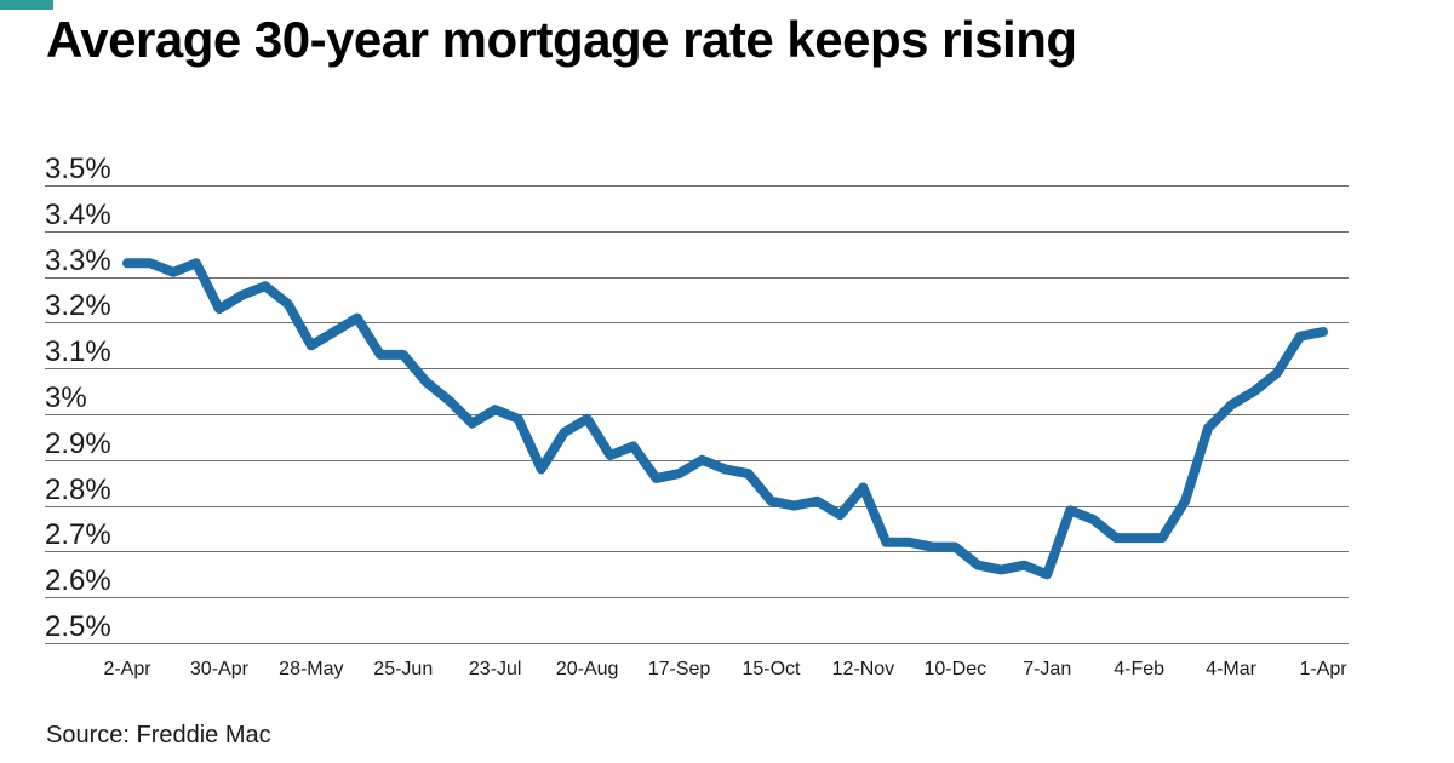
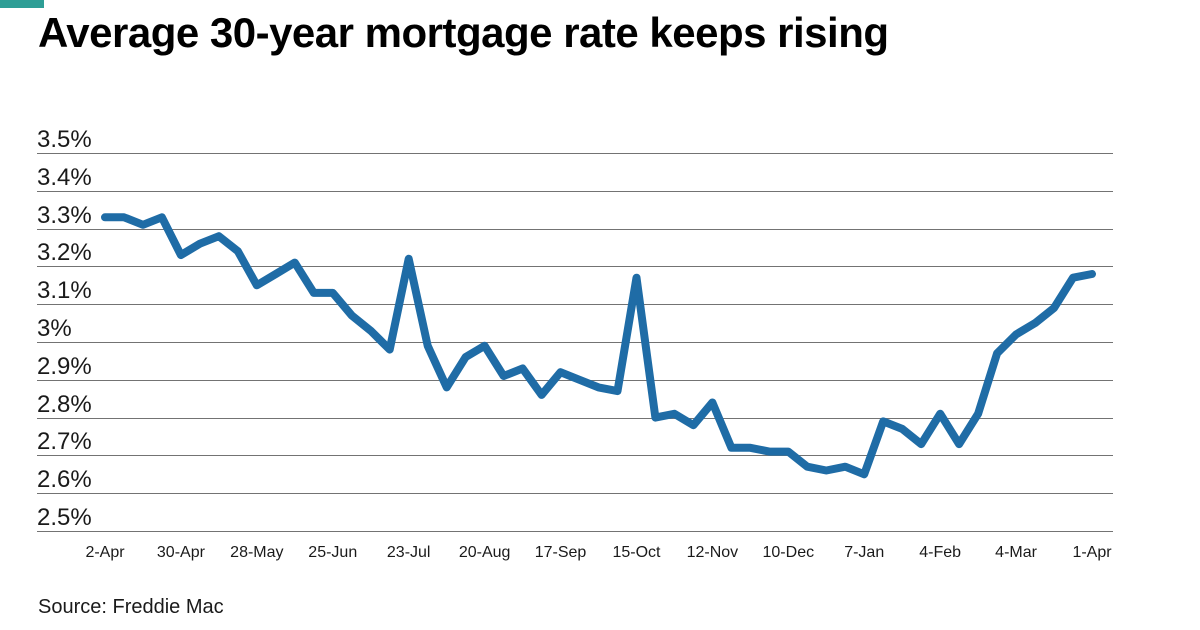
23-Jul: 3.01% -> 3.22%
17-Sep: 2.87% -> 2.92%
15-Oct: 2.81% -> 3.17%
4-Feb: 2.73% -> 2.81%
